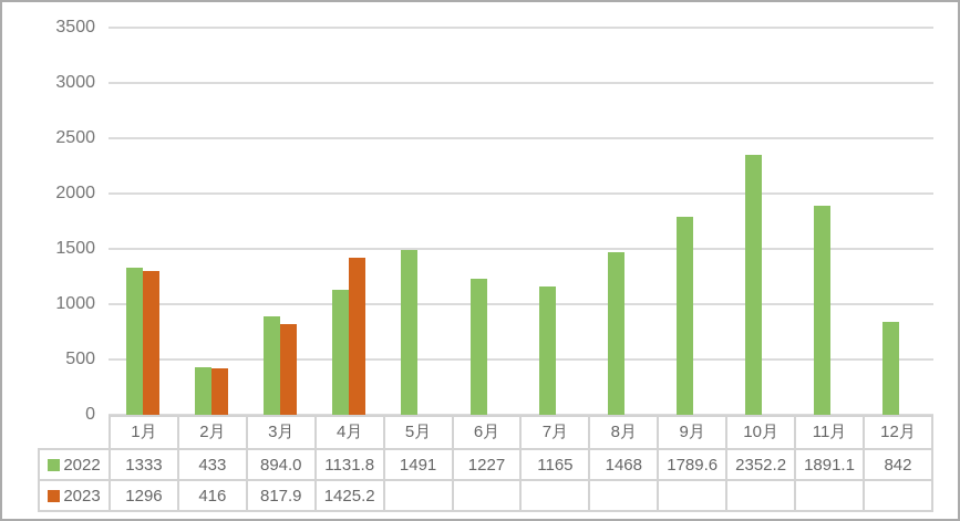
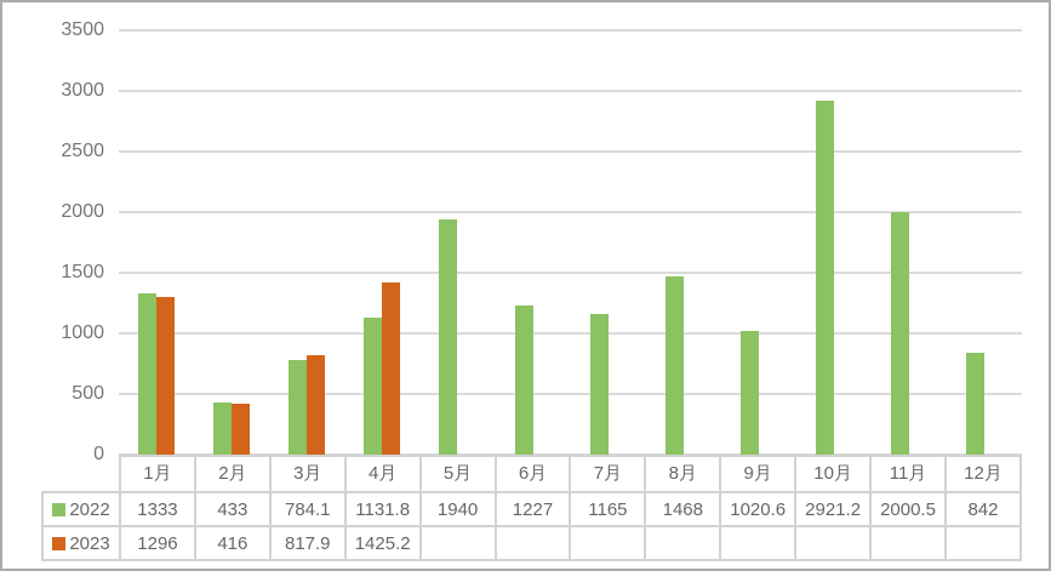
2022/3月: 894.0 -> 784.1
2022/5月: 1491 -> 1940
2022/9月: 1789.6 -> 1020.6
2022/10月: 2352.2 -> 2921.2
2022/11月: 1891.1 -> 2000.5
